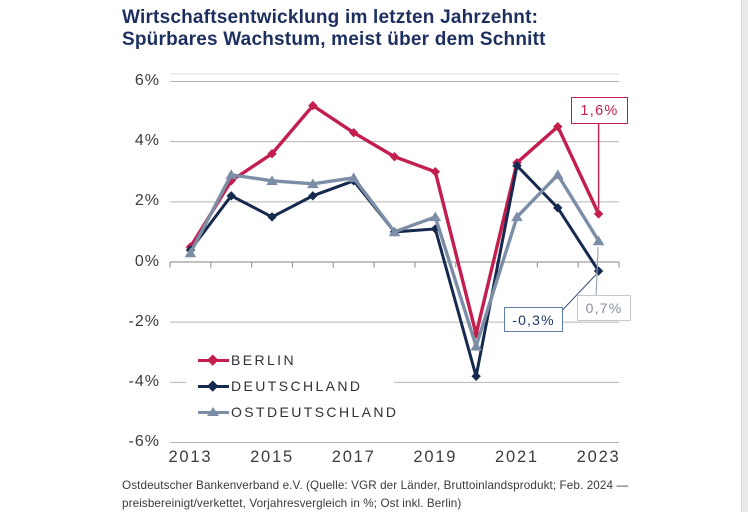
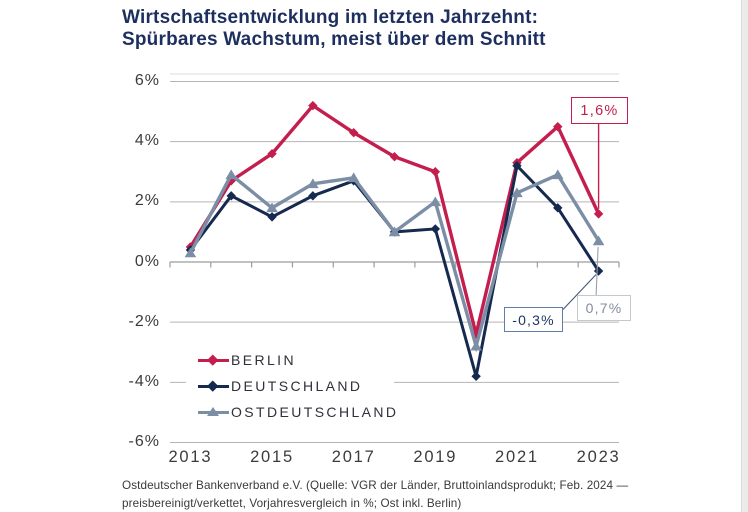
OSTDEUTSCHLAND/2015: 2.7% -> 1.8%
OSTDEUTSCHLAND/2019: 1.5% -> 2.0%
OSTDEUTSCHLAND/2021: 1.5% -> 2.3%
